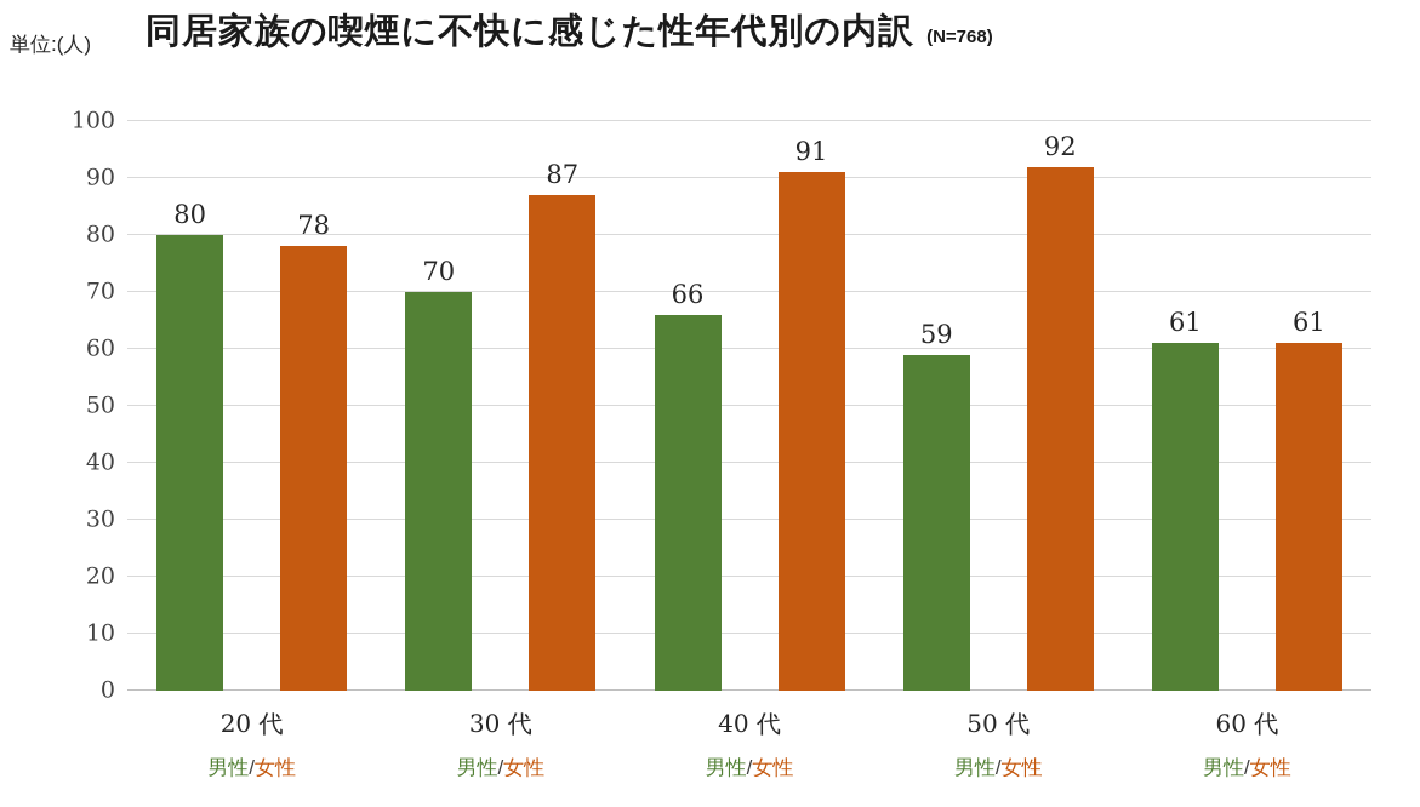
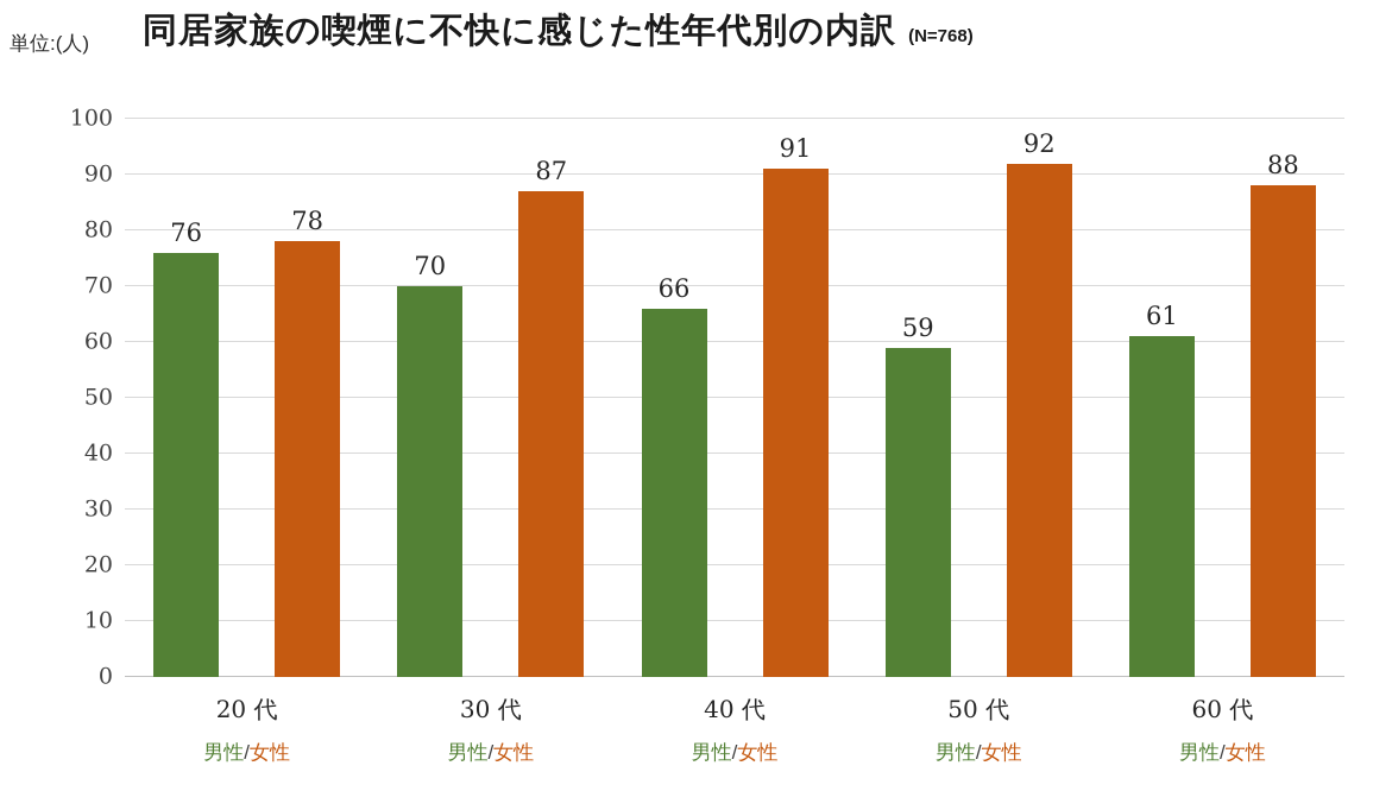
男性/20 代: 80 -> 76
女性/60 代: 61 -> 88
